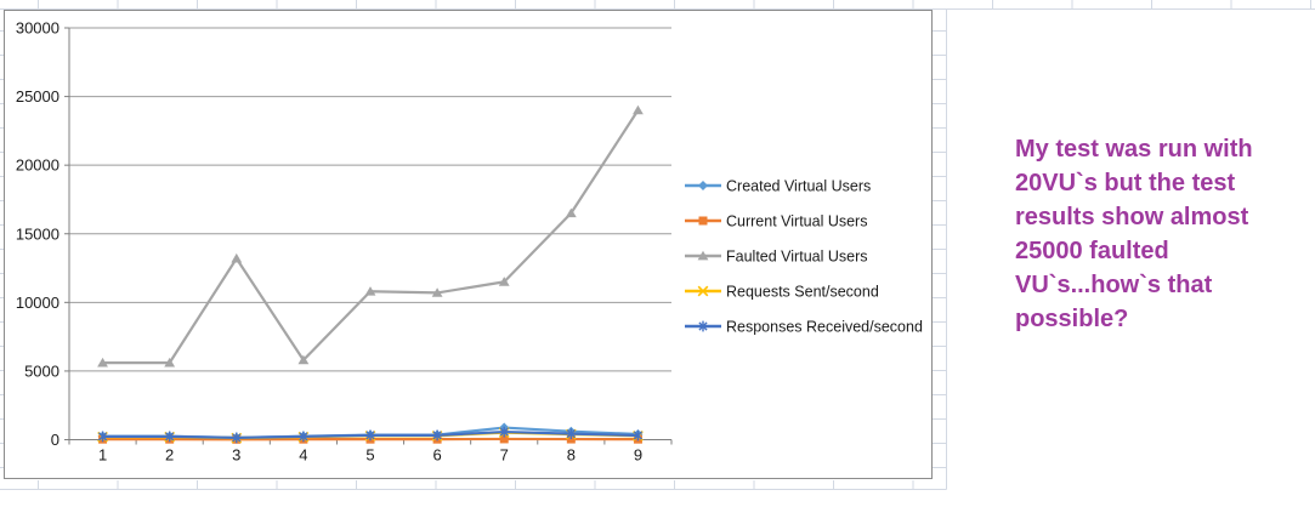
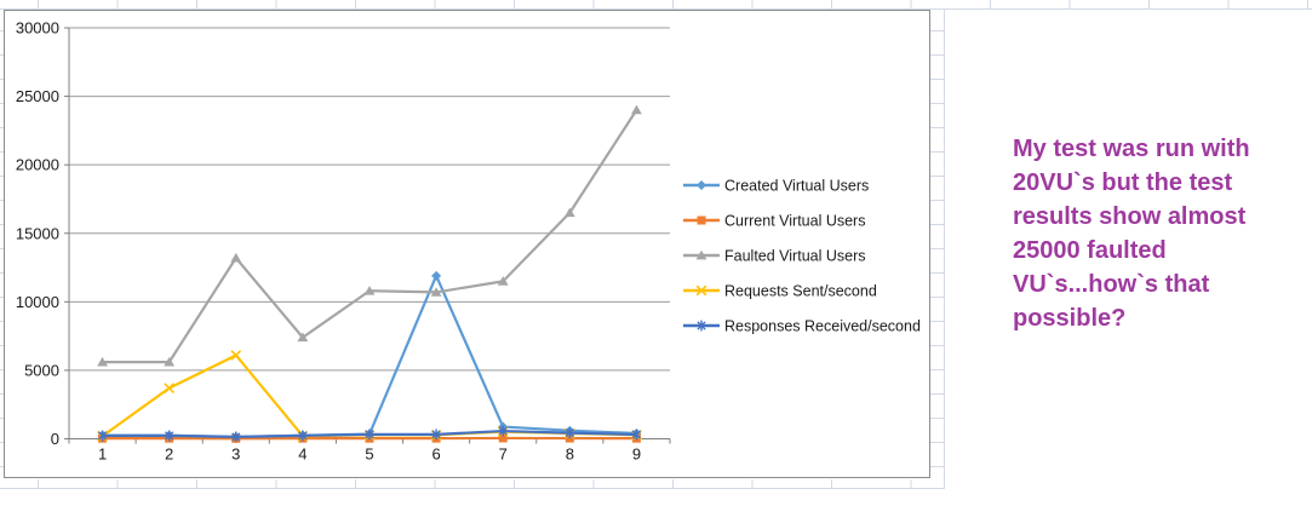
Requests Sent/second/2: 200 -> 3700
Requests Sent/second/3: 100 -> 6100
Faulted Virtual Users/4: 5800 -> 7400
Created Virtual Users/6: 400 -> 11900
